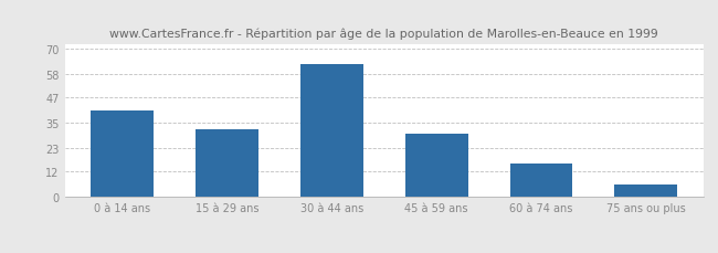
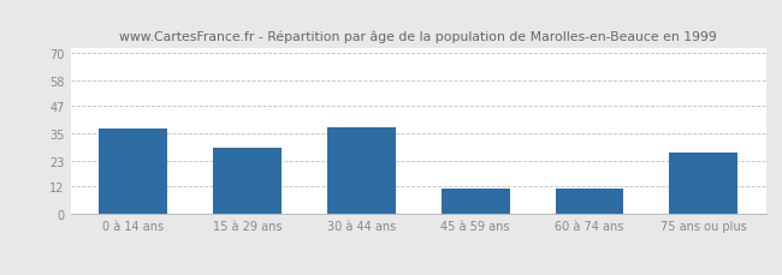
0 à 14 ans: 41 -> 37
15 à 29 ans: 32 -> 29
30 à 44 ans: 63 -> 38
45 à 59 ans: 30 -> 11
60 à 74 ans: 16 -> 11
75 ans ou plus: 6 -> 27
